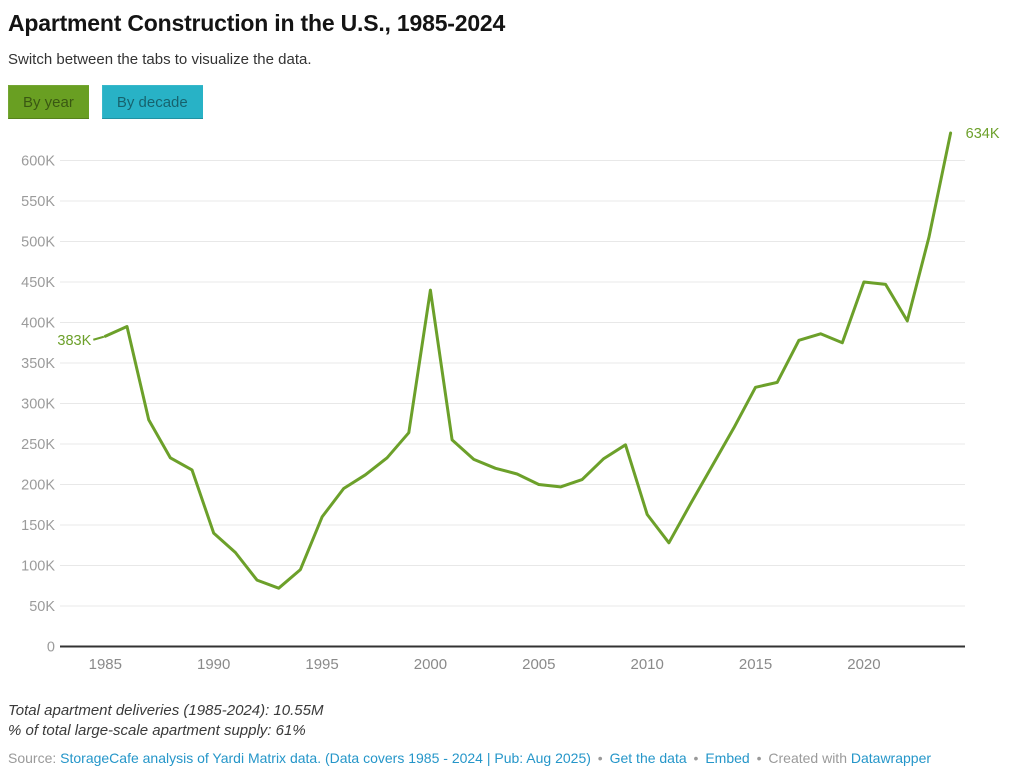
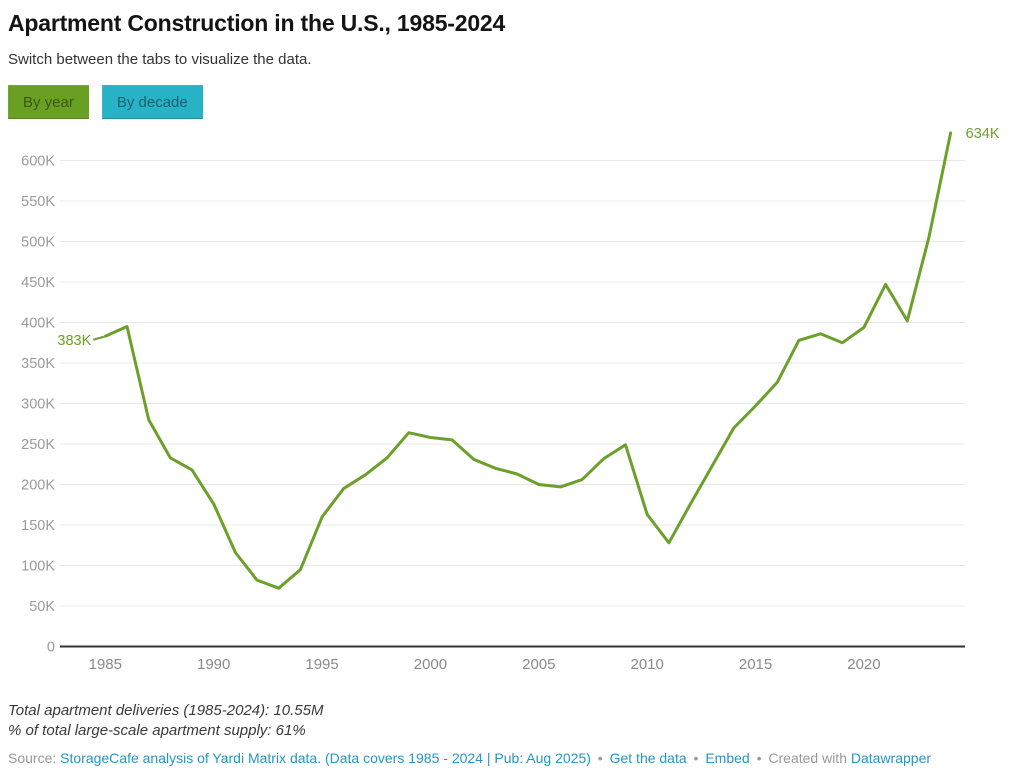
1990: 140K -> 180K
2000: 440K -> 260K
2015: 320K -> 300K
2020: 450K -> 390K
